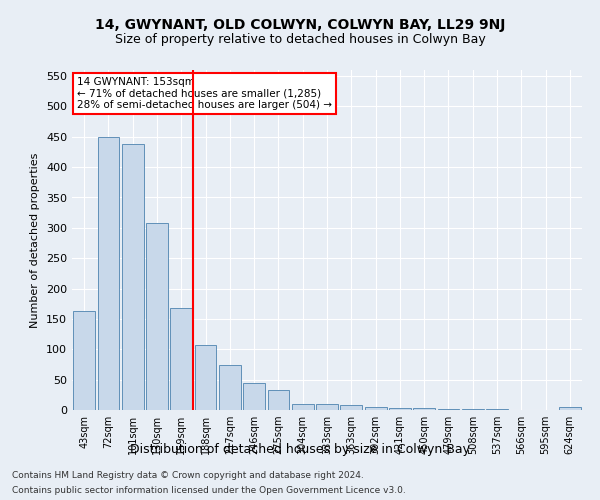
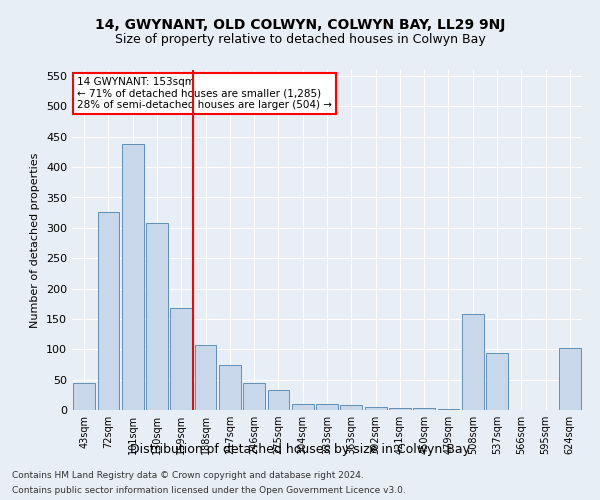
43sqm: 163 -> 44
72sqm: 450 -> 326
508sqm: 1 -> 158
537sqm: 1 -> 94
624sqm: 5 -> 102
